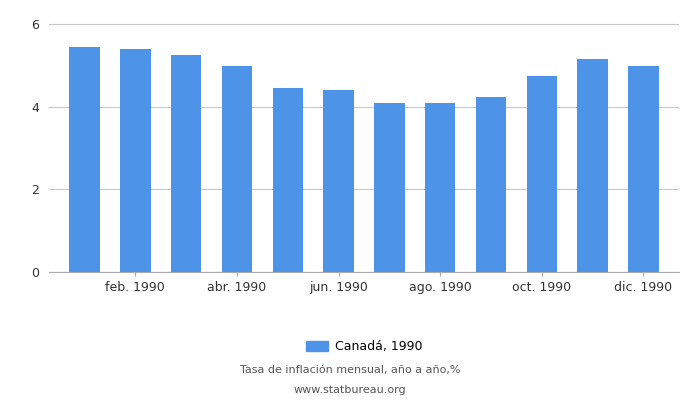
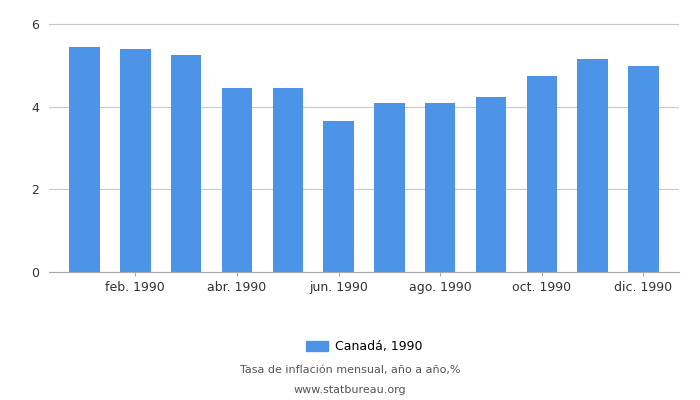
abr. 1990: 5.00 -> 4.45
jun. 1990: 4.42 -> 3.65
